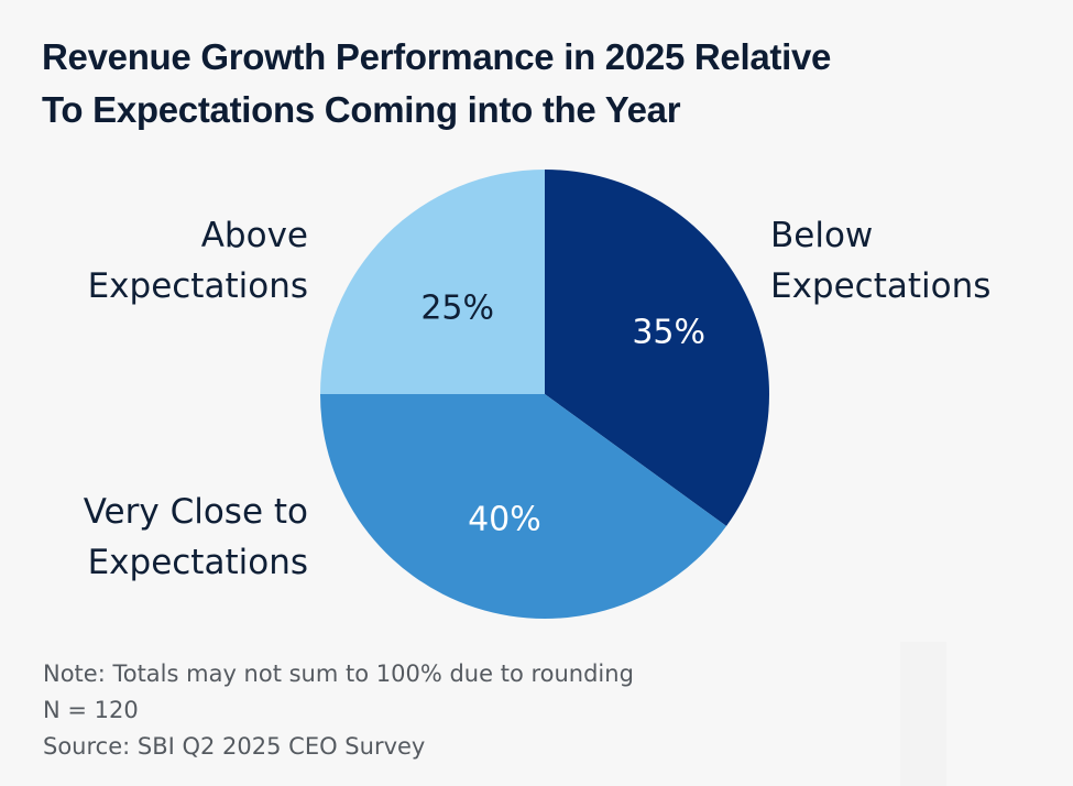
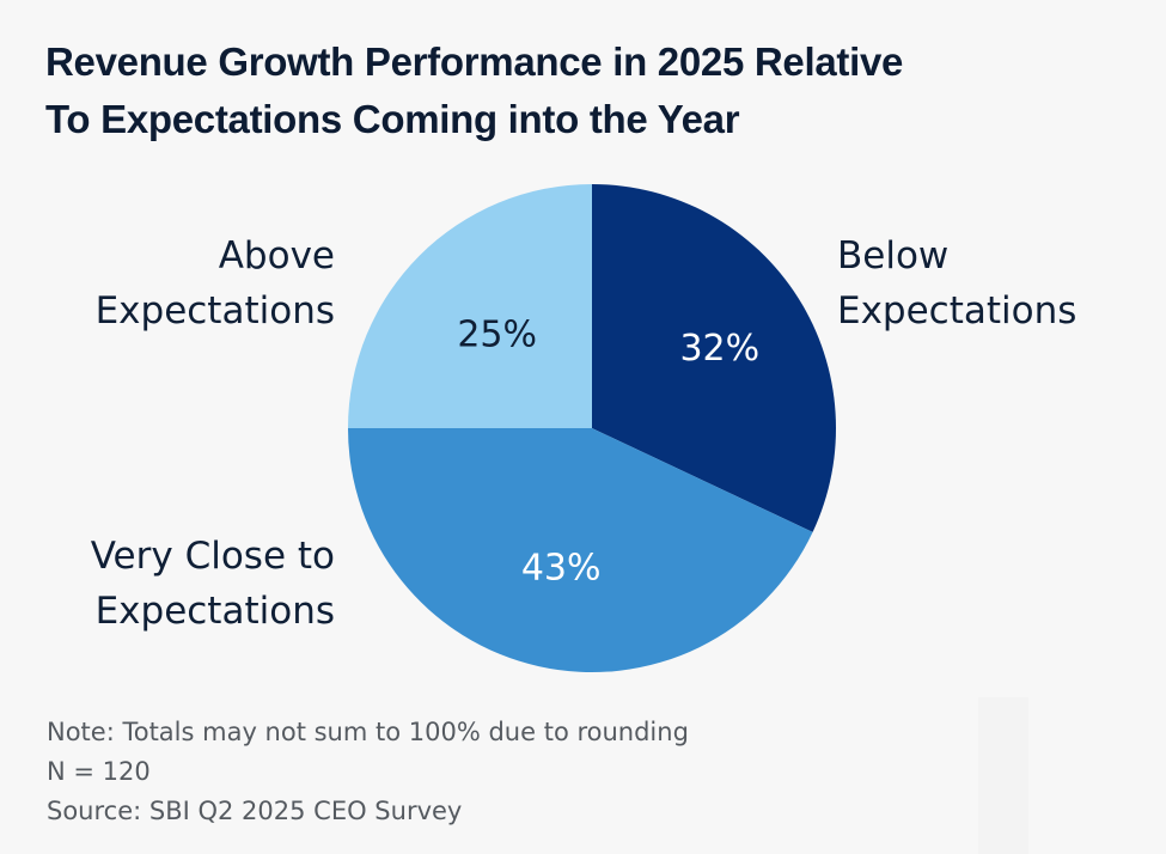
Below Expectations: 35% -> 32%
Very Close to Expectations: 40% -> 43%
